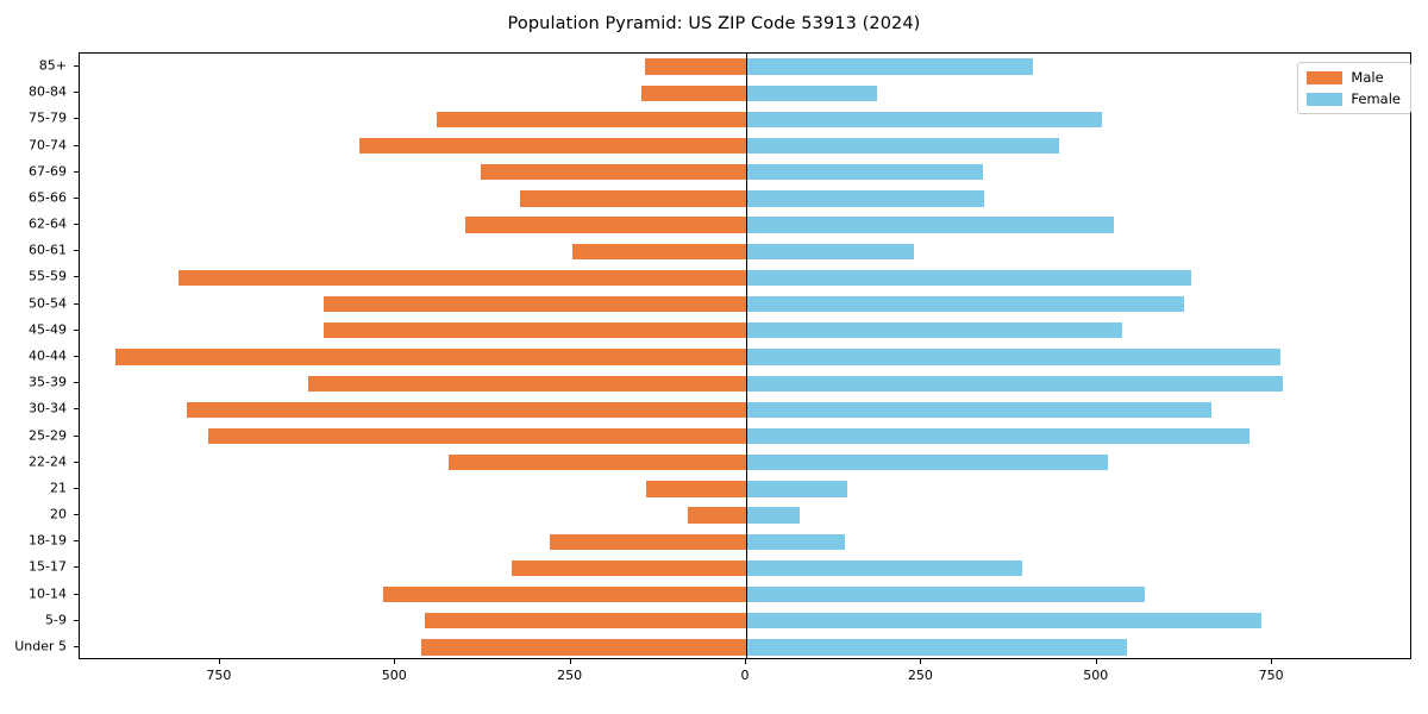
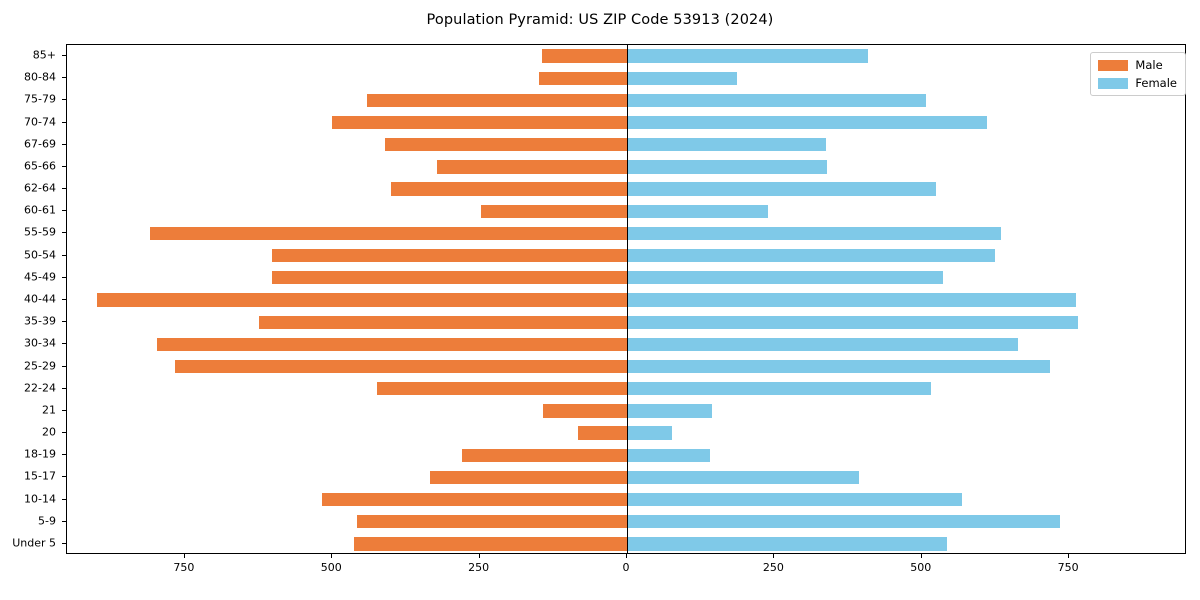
Male/70-74: 550 -> 500
Female/70-74: 450 -> 610
Male/67-69: 380 -> 410
